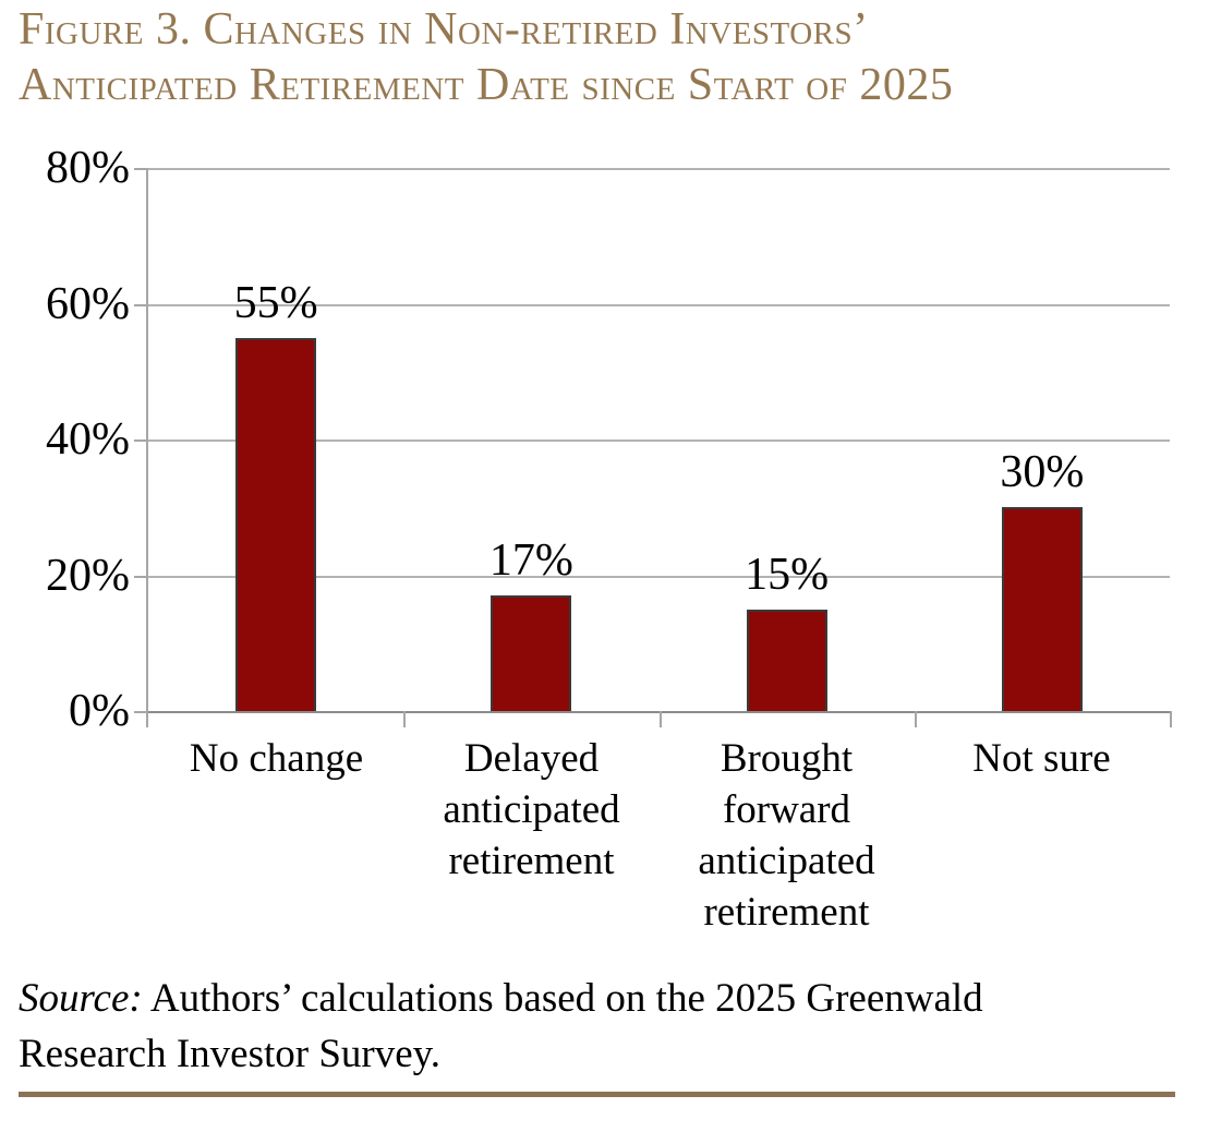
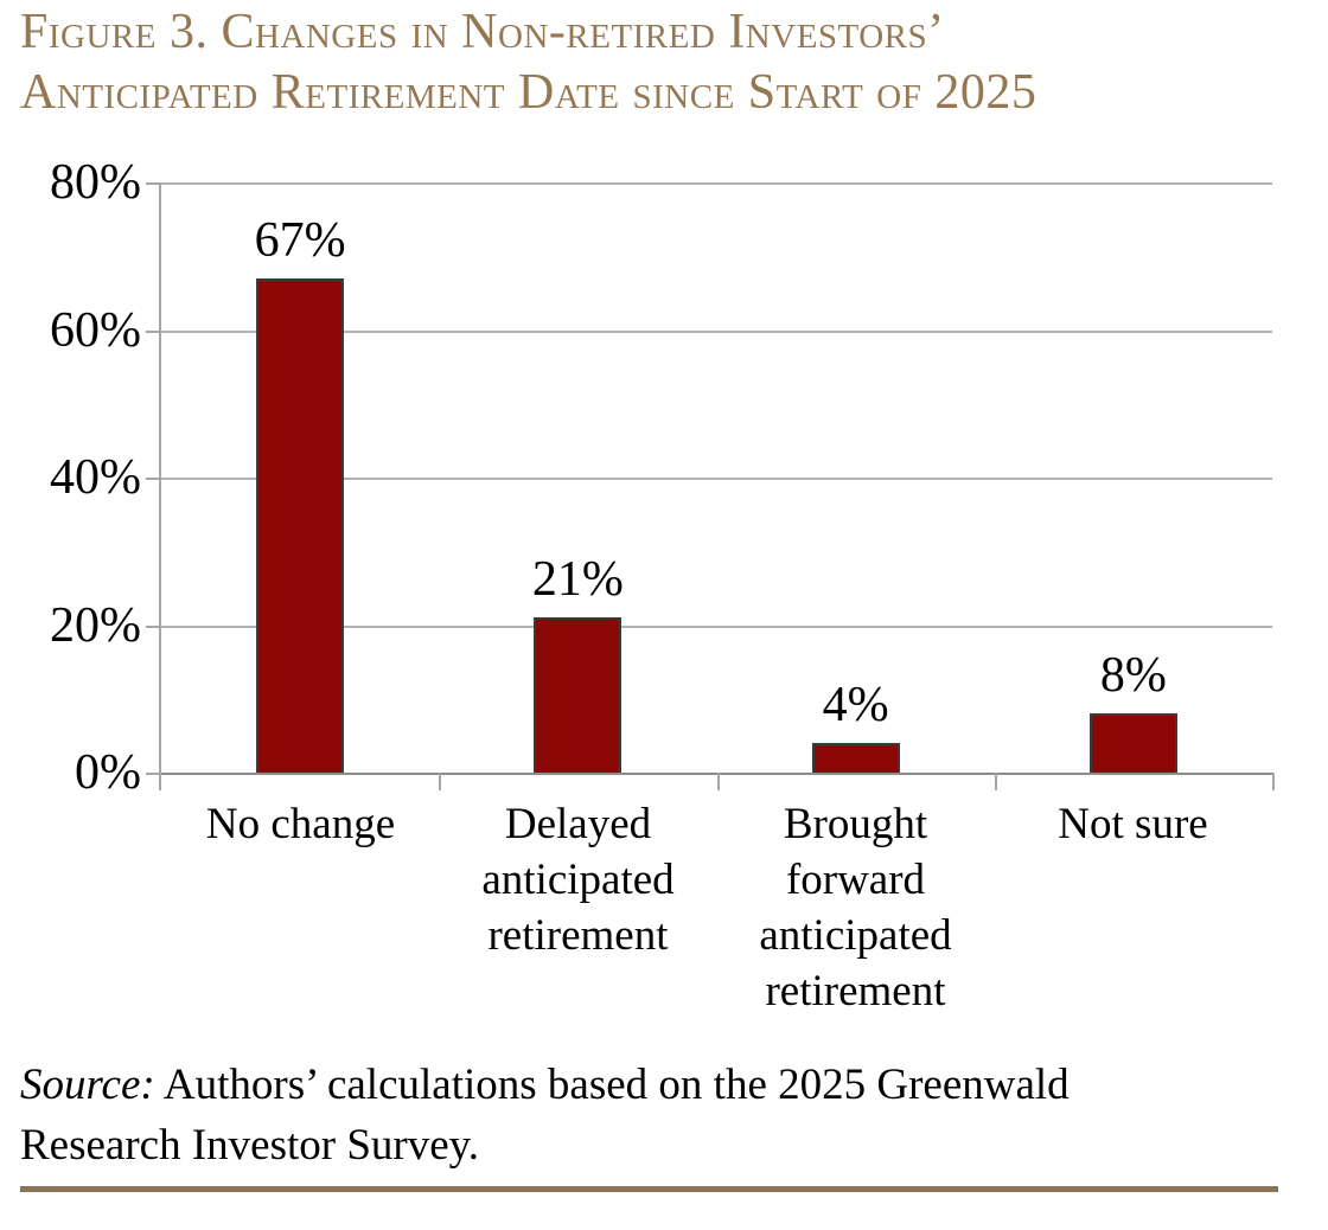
No change: 55% -> 67%
Delayed anticipated retirement: 17% -> 21%
Brought forward anticipated retirement: 15% -> 4%
Not sure: 30% -> 8%
